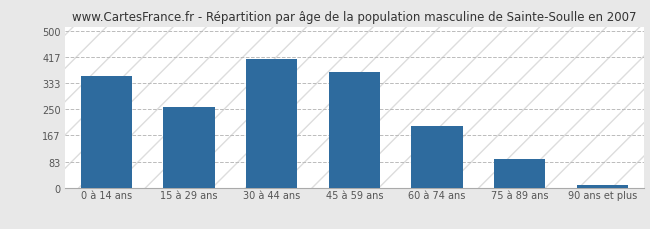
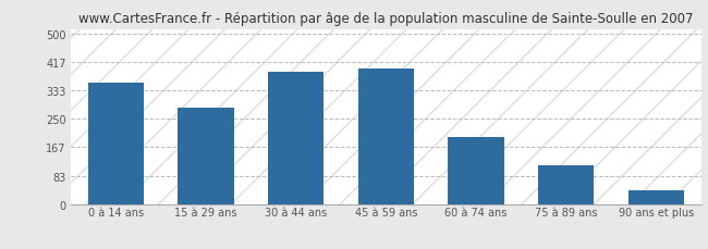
15 à 29 ans: 258 -> 285
30 à 44 ans: 410 -> 390
45 à 59 ans: 370 -> 400
75 à 89 ans: 92 -> 115
90 ans et plus: 8 -> 40
